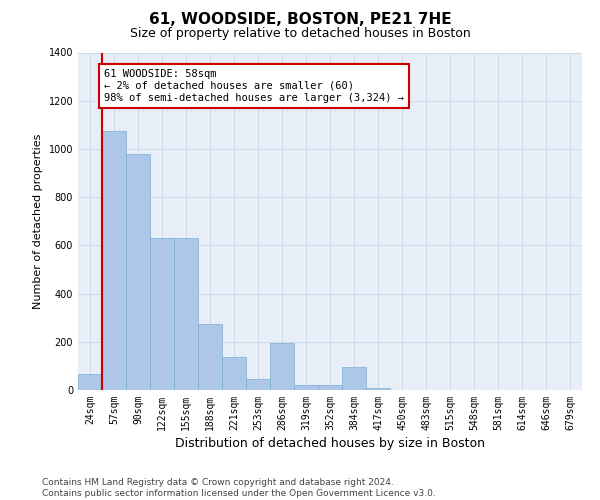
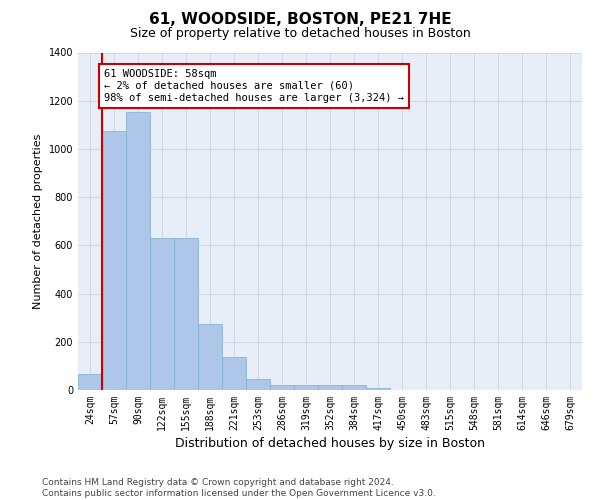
90sqm: 980 -> 1155
286sqm: 195 -> 20
384sqm: 95 -> 20
